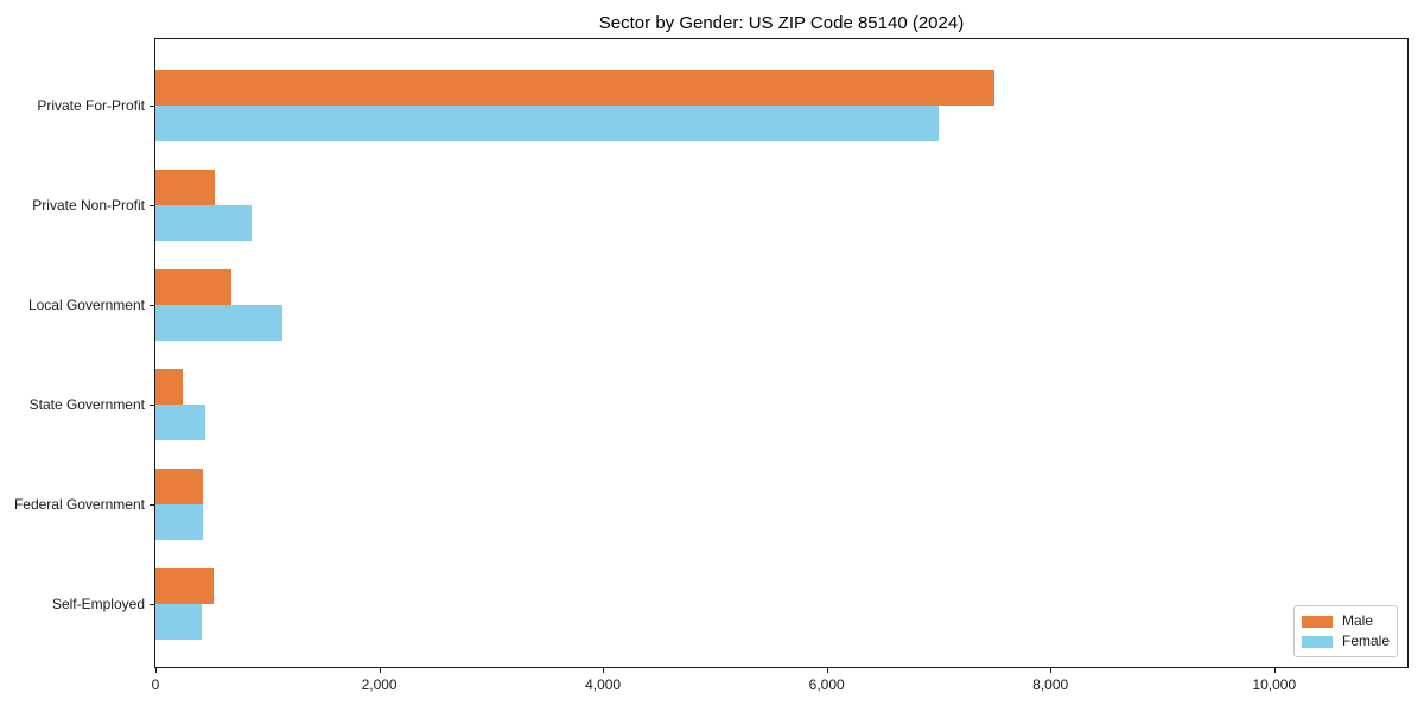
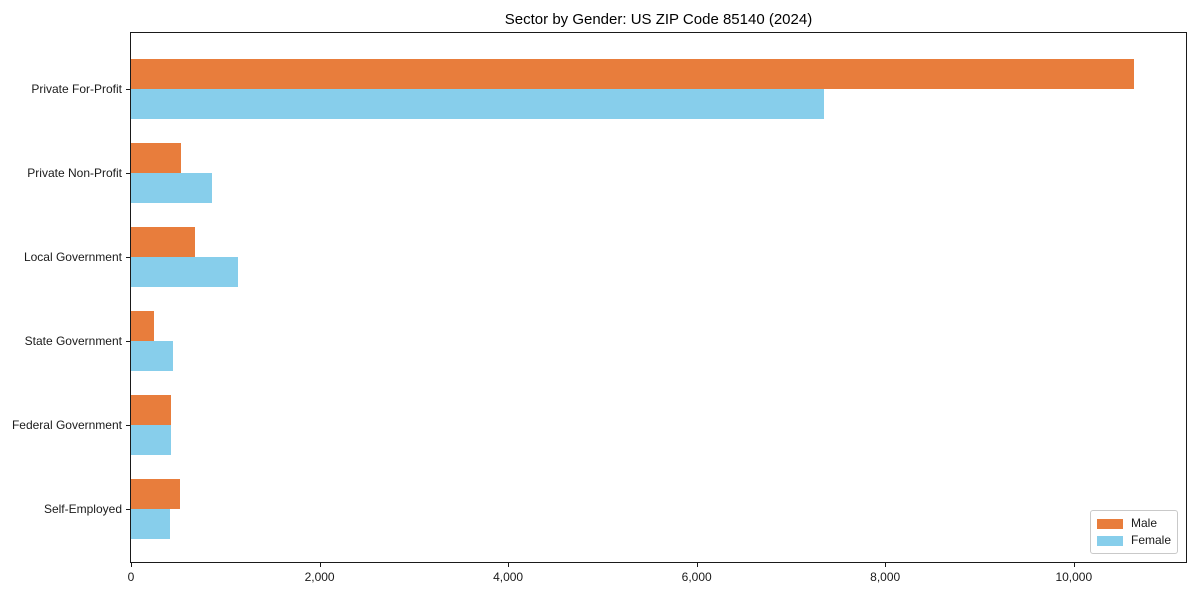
Male/Private For-Profit: 7500 -> 10600
Female/Private For-Profit: 7000 -> 7400
